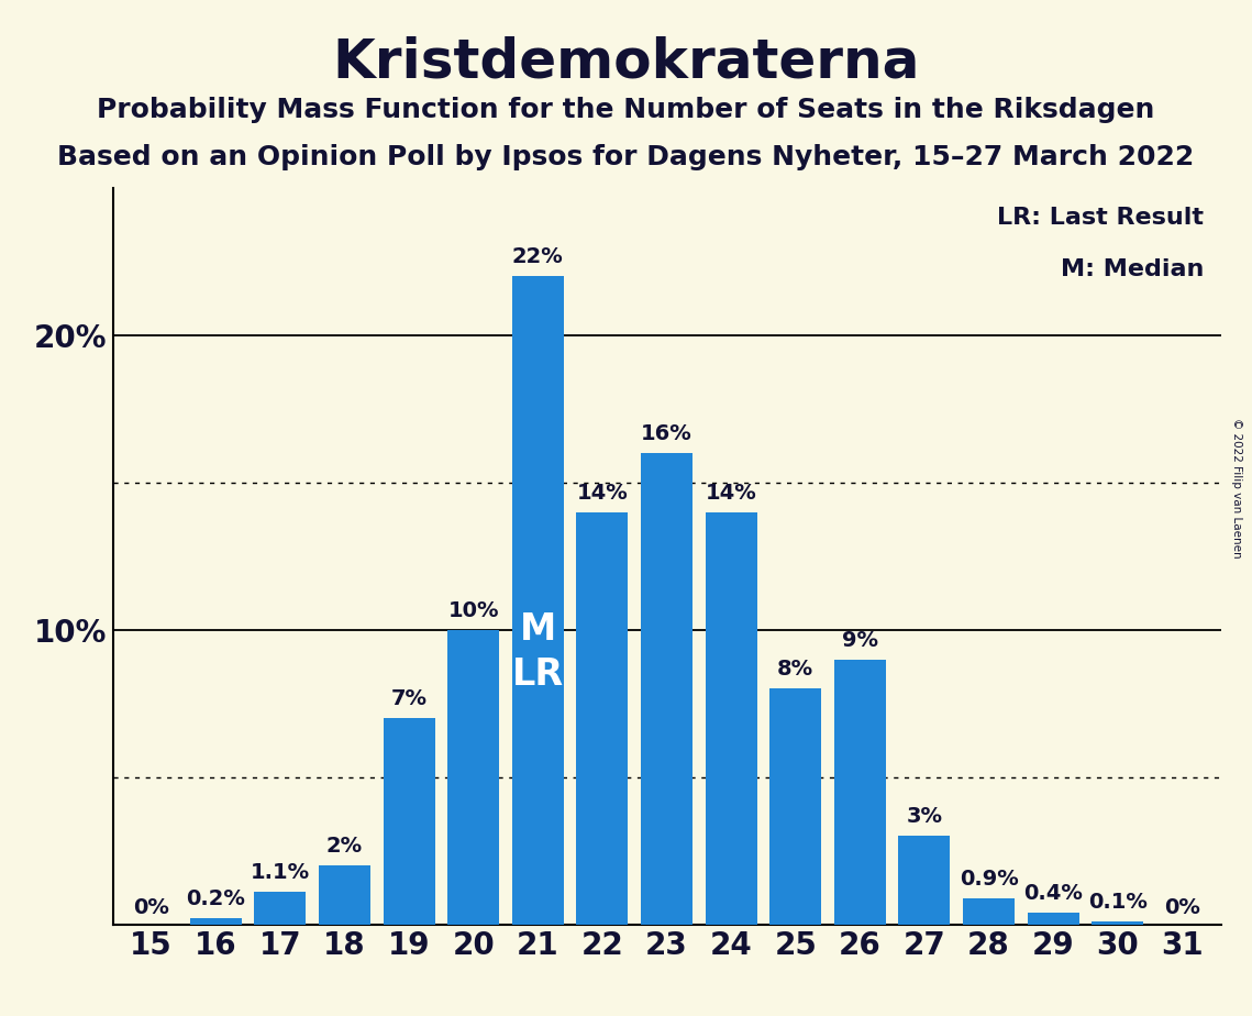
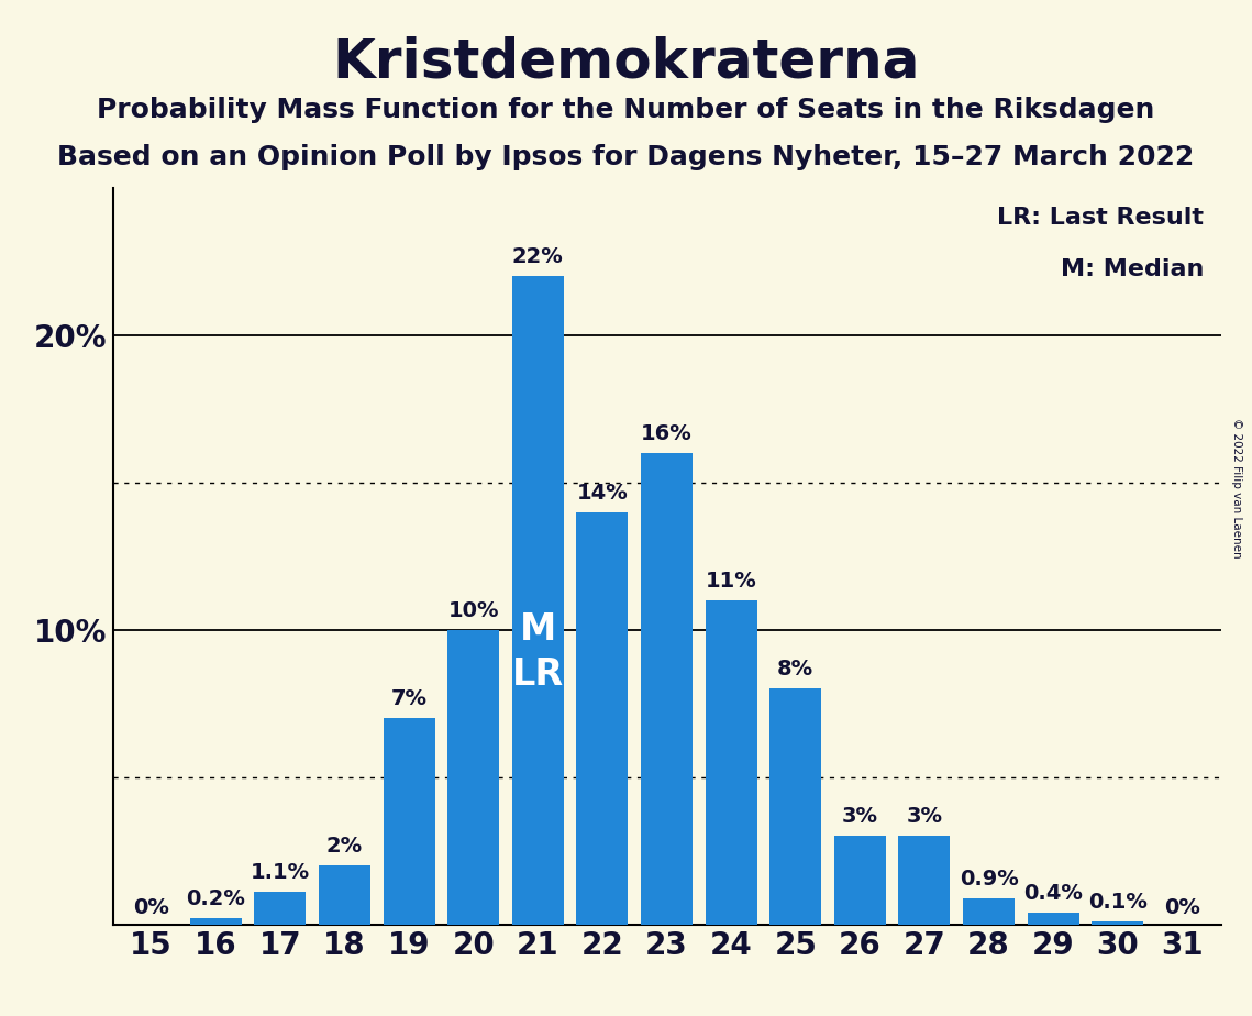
24: 14% -> 11%
26: 9% -> 3%
